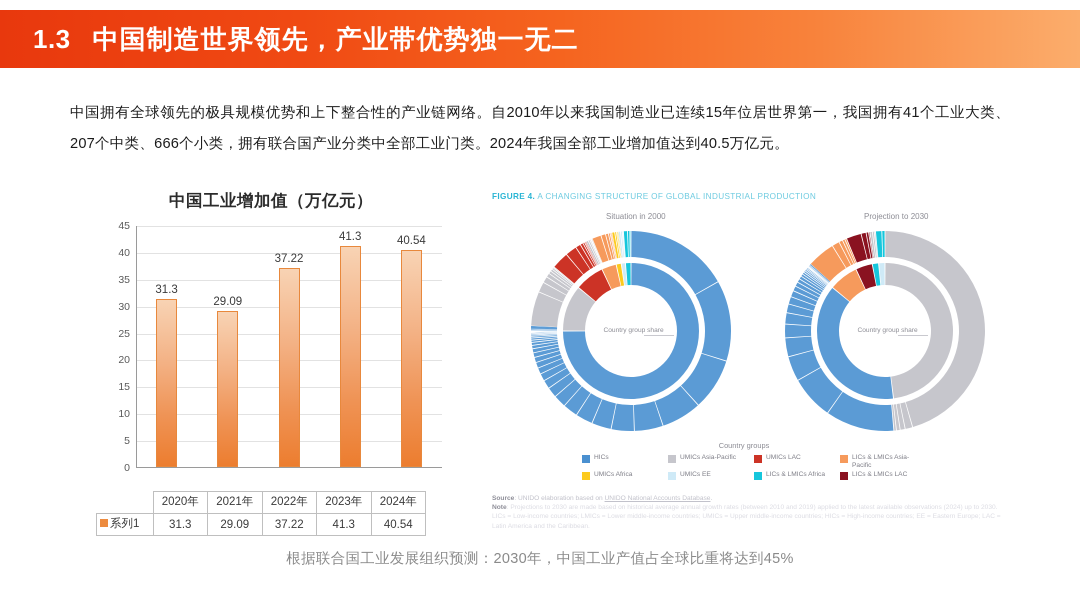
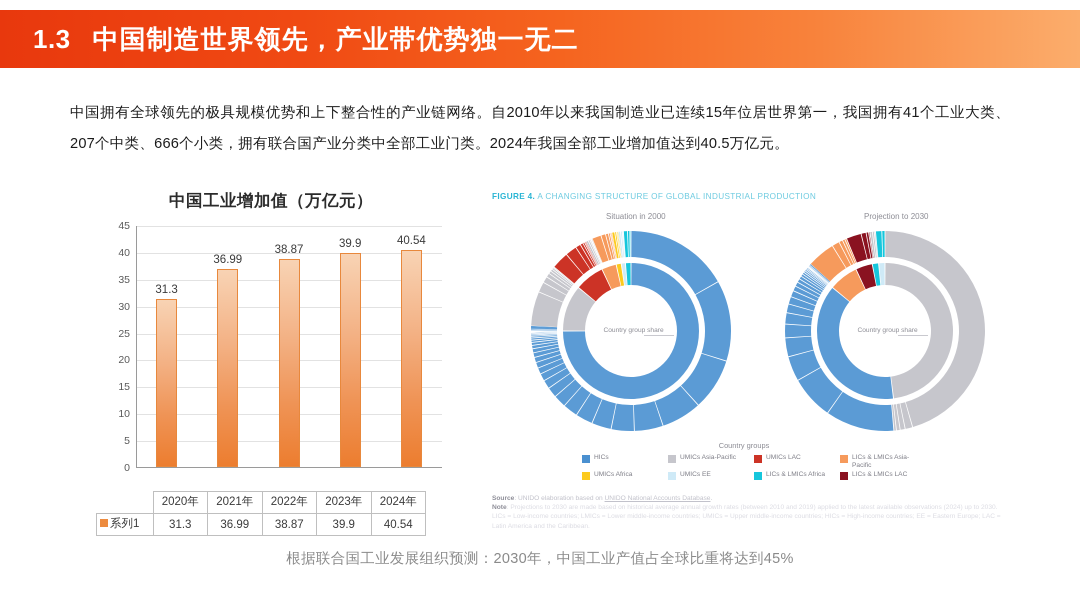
2021年: 29.09 -> 36.99
2022年: 37.22 -> 38.87
2023年: 41.3 -> 39.9
